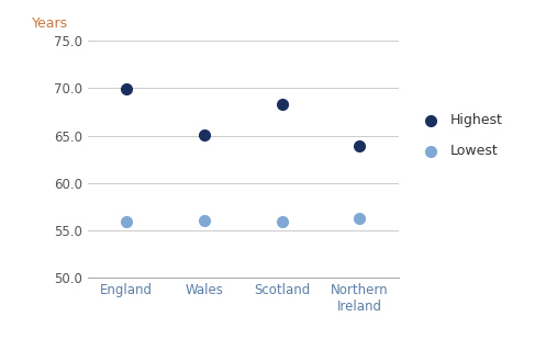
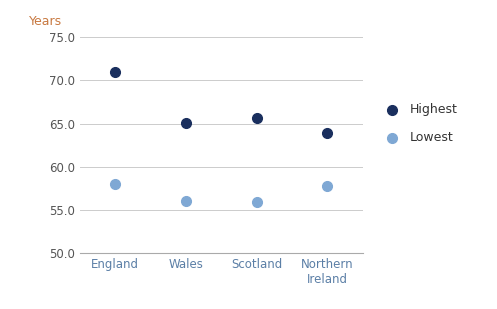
Highest/England: 69.9 -> 71.0
Lowest/England: 55.9 -> 58.0
Highest/Scotland: 68.3 -> 65.6
Lowest/Northern Ireland: 56.3 -> 57.8
